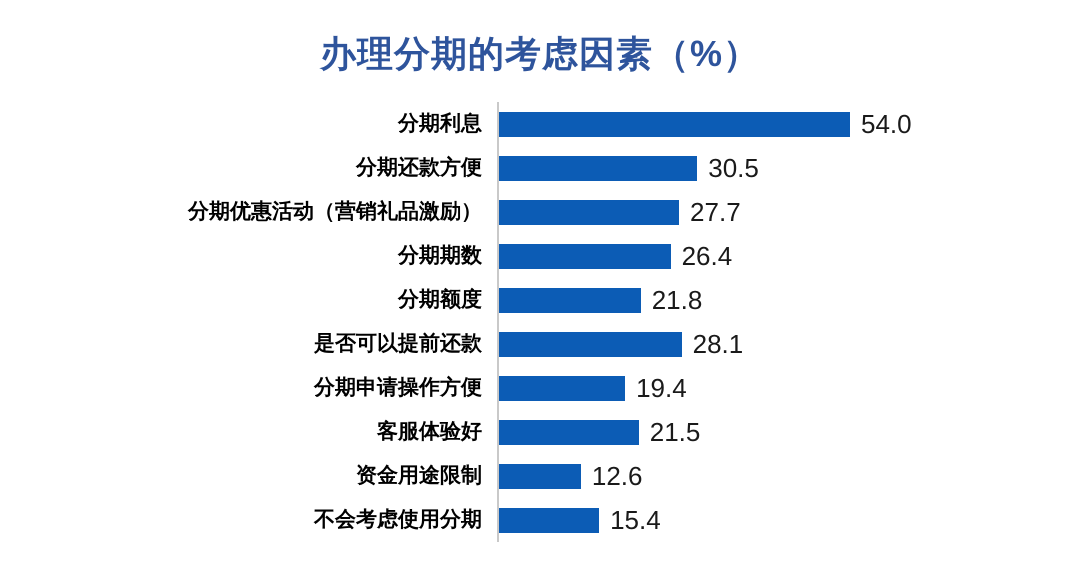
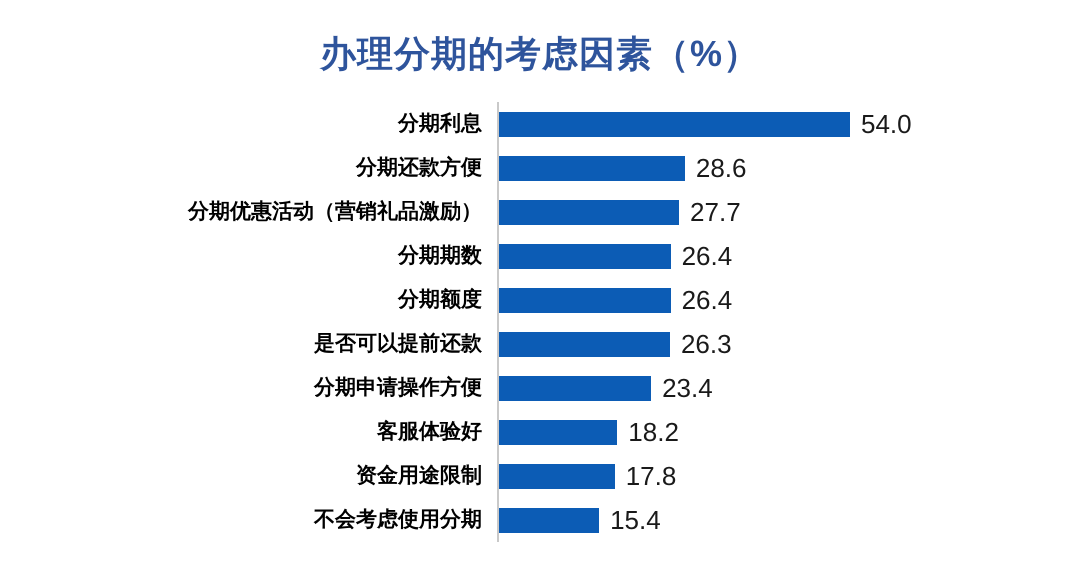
分期还款方便: 30.5 -> 28.6
分期额度: 21.8 -> 26.4
是否可以提前还款: 28.1 -> 26.3
分期申请操作方便: 19.4 -> 23.4
客服体验好: 21.5 -> 18.2
资金用途限制: 12.6 -> 17.8
